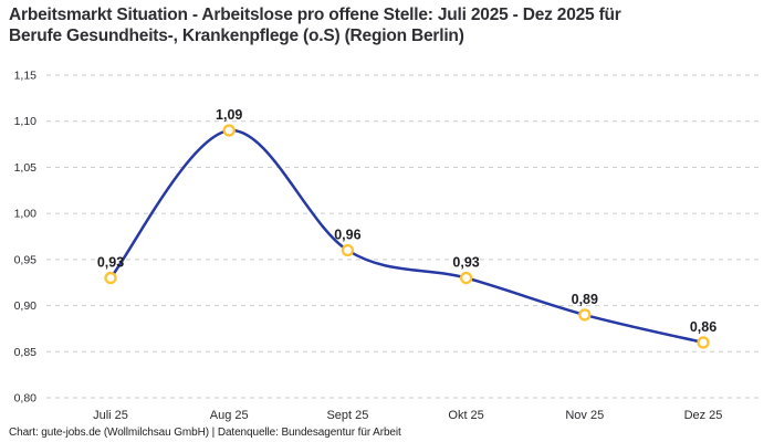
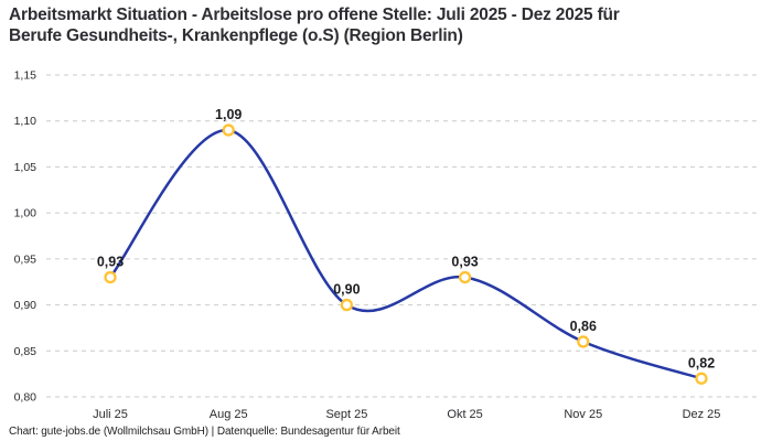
Sept 25: 0,96 -> 0,90
Nov 25: 0,89 -> 0,86
Dez 25: 0,86 -> 0,82
